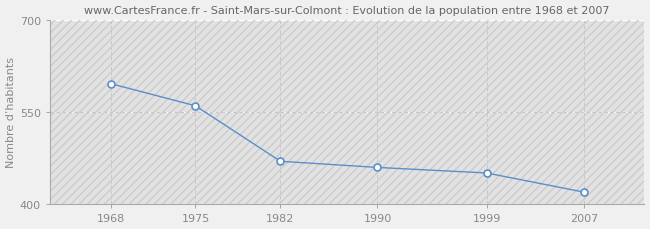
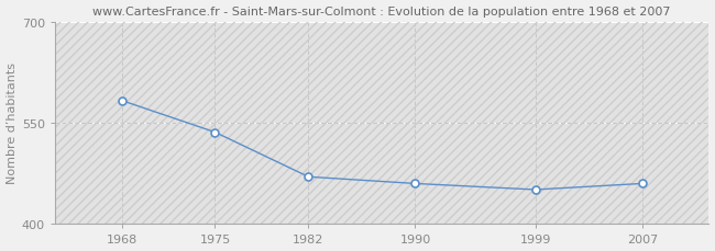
1968: 596 -> 583
1975: 560 -> 536
2007: 420 -> 460
